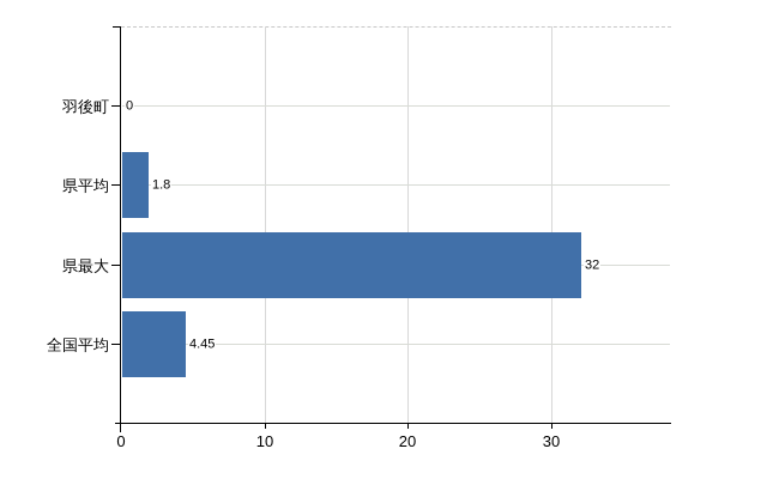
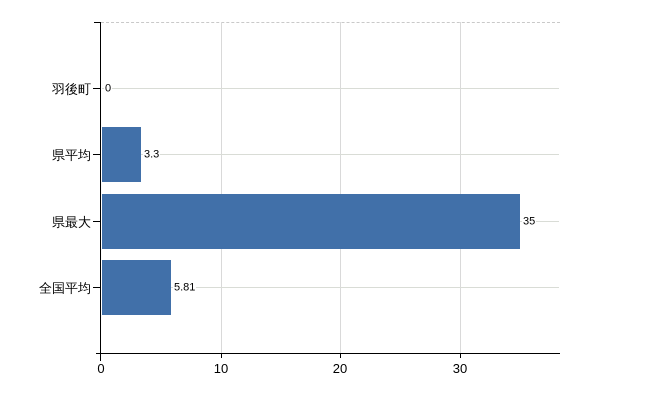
県平均: 1.8 -> 3.3
県最大: 32 -> 35
全国平均: 4.45 -> 5.81
